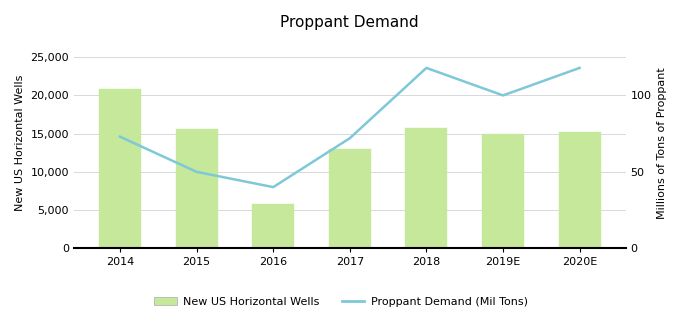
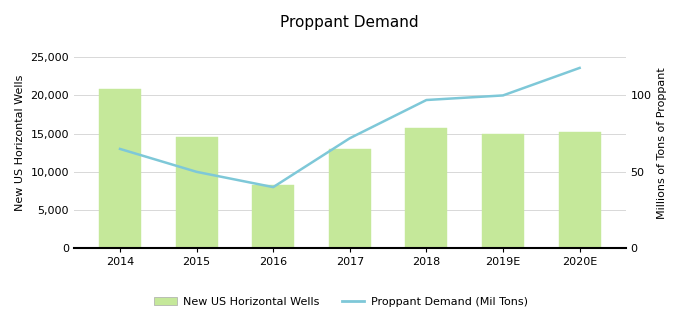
Proppant Demand (Mil Tons)/2014: 73 -> 65
New US Horizontal Wells/2015: 15,600 -> 14,500
New US Horizontal Wells/2016: 5,800 -> 8,300
Proppant Demand (Mil Tons)/2018: 118 -> 97
